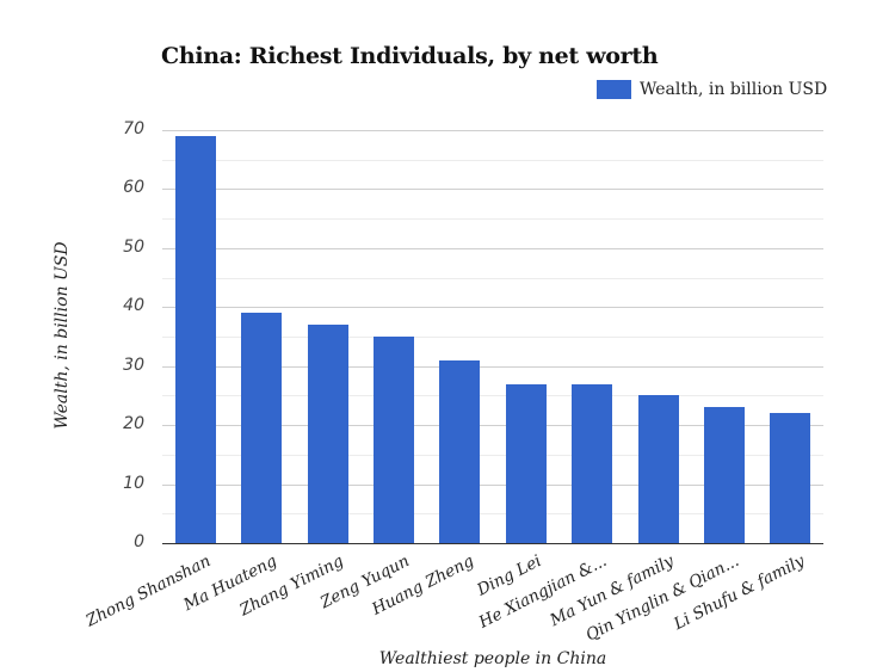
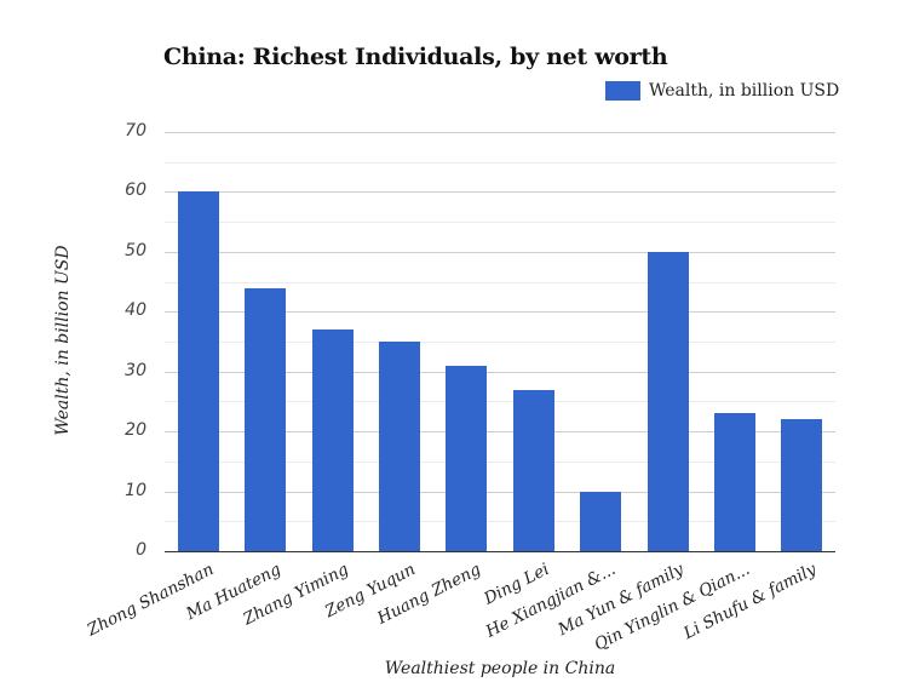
Zhong Shanshan: 69 -> 60
Ma Huateng: 39 -> 44
He Xiangjian &...: 27 -> 10
Ma Yun & family: 25 -> 50
